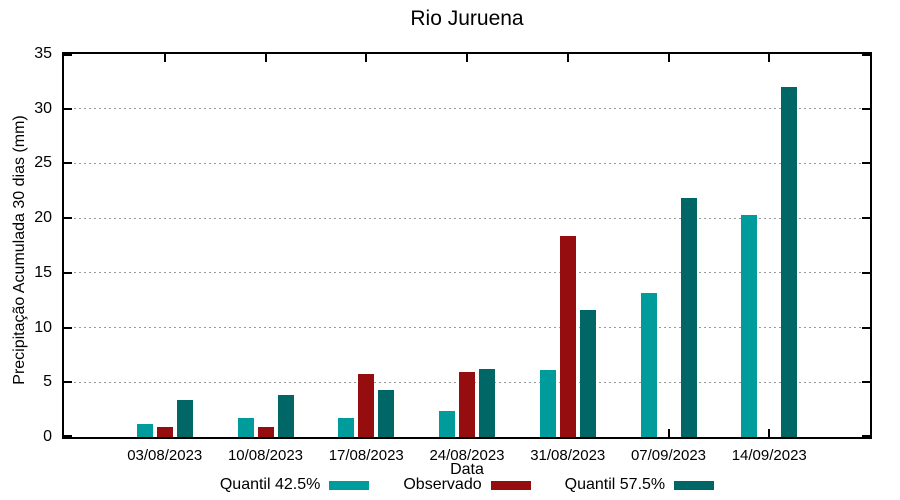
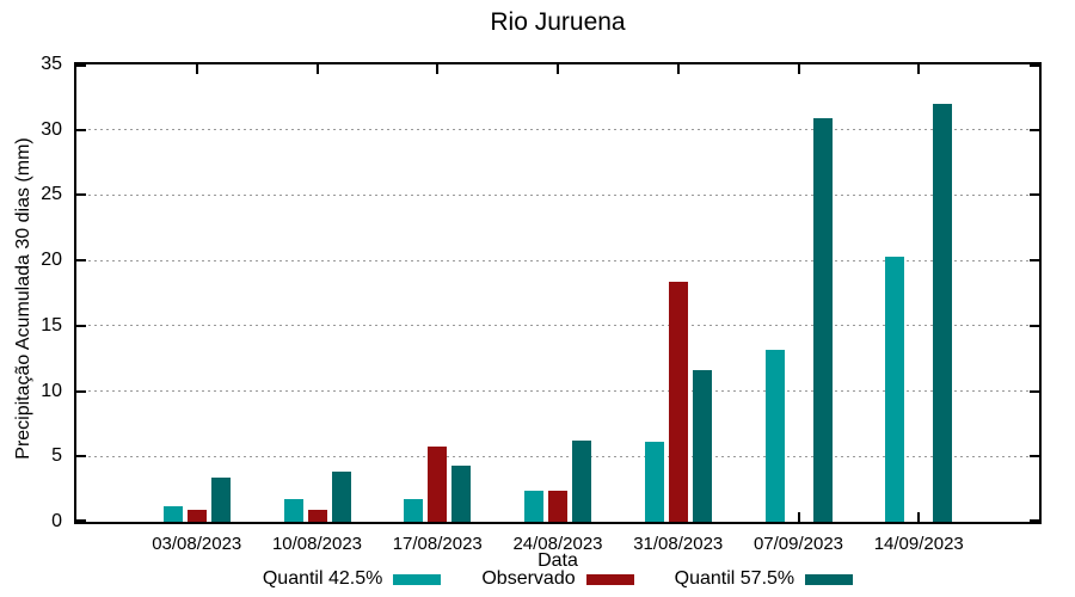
Observado/24/08/2023: 5.9 -> 2.4
Quantil 57.5%/07/09/2023: 21.8 -> 30.9
